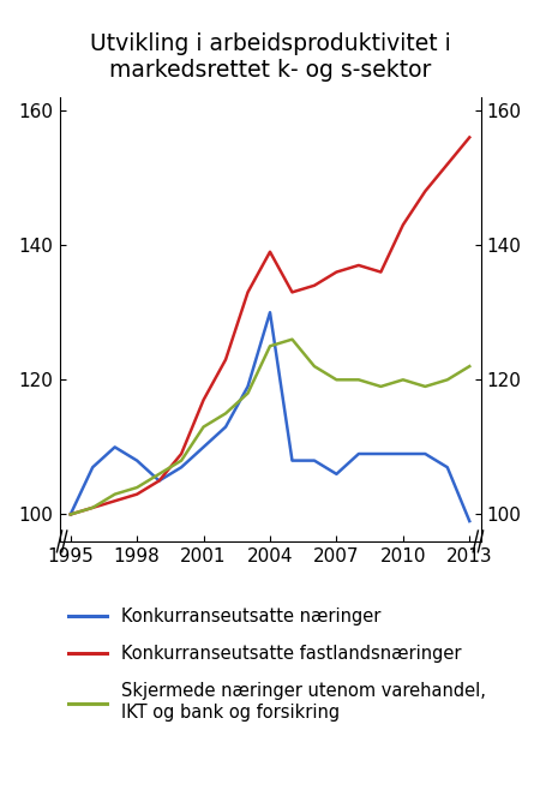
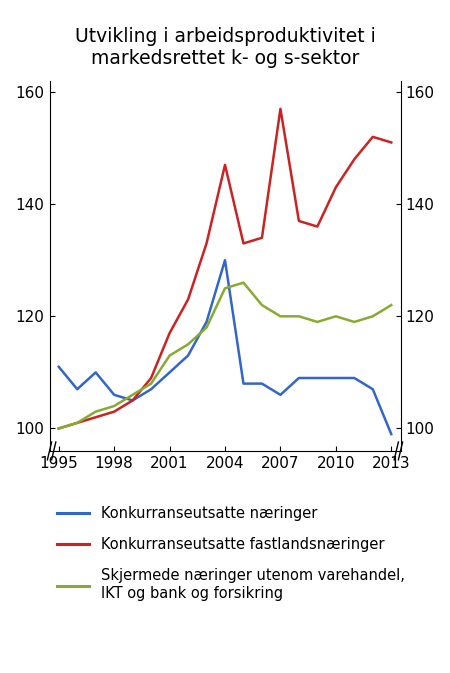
Konkurranseutsatte næringer/1995: 100 -> 111
Konkurranseutsatte næringer/1998: 108 -> 106
Konkurranseutsatte fastlandsnæringer/2004: 139 -> 147
Konkurranseutsatte fastlandsnæringer/2007: 136 -> 157
Konkurranseutsatte fastlandsnæringer/2013: 156 -> 151
